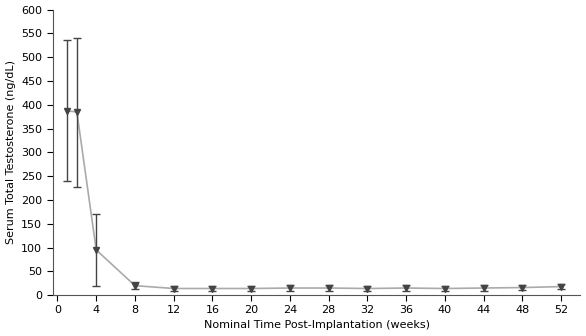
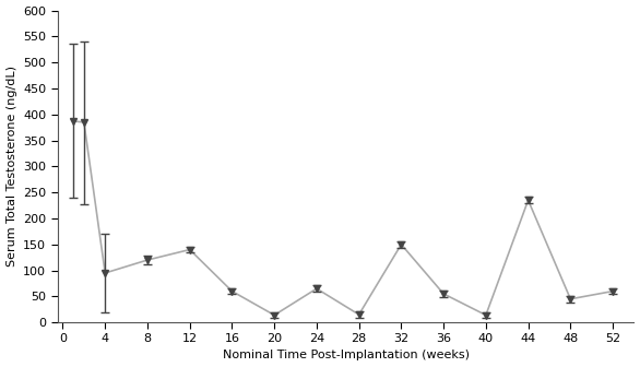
8: 20 -> 120
12: 14 -> 140
16: 14 -> 60
24: 15 -> 65
32: 14 -> 150
36: 15 -> 55
44: 15 -> 235
48: 16 -> 45
52: 18 -> 60
